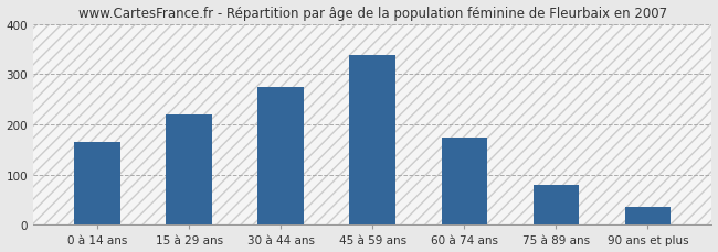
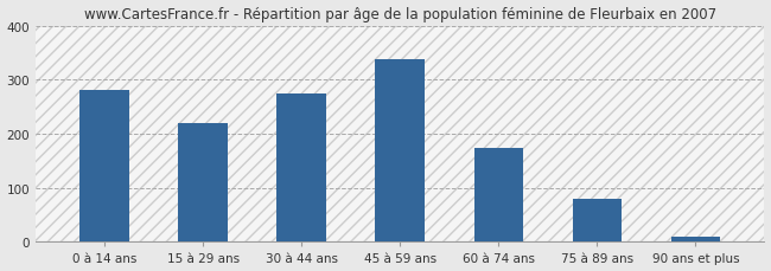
0 à 14 ans: 165 -> 280
90 ans et plus: 35 -> 10
